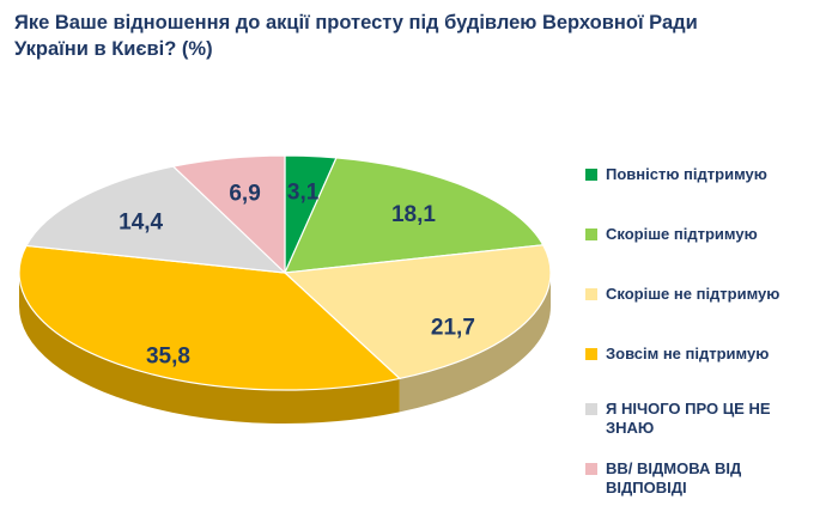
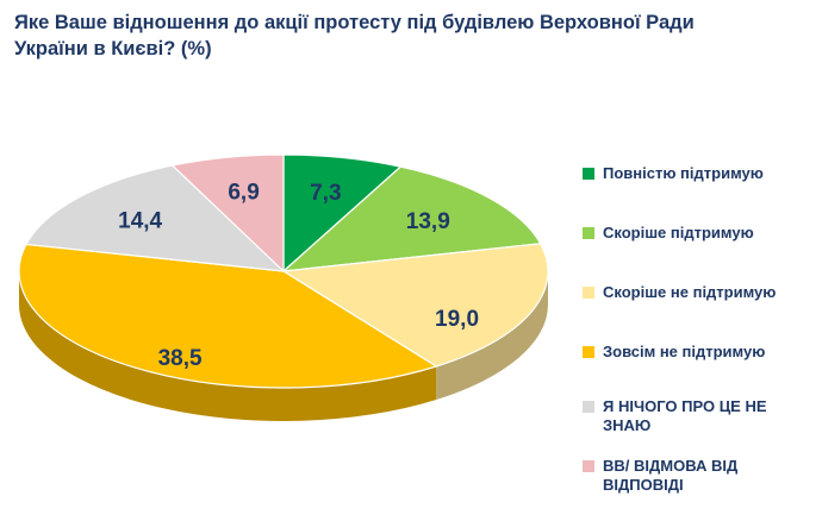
Повністю підтримую: 3,1 -> 7,3
Скоріше підтримую: 18,1 -> 13,9
Скоріше не підтримую: 21,7 -> 19,0
Зовсім не підтримую: 35,8 -> 38,5
